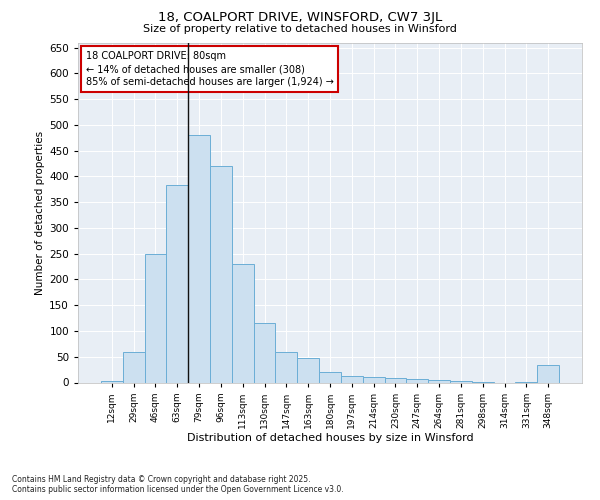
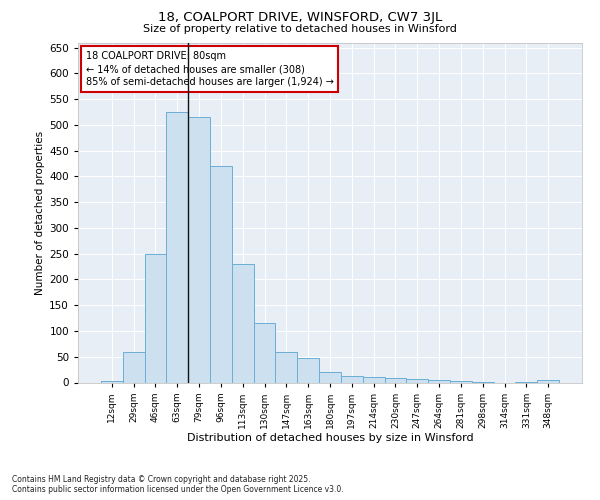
63sqm: 384 -> 525
79sqm: 480 -> 515
348sqm: 34 -> 5
